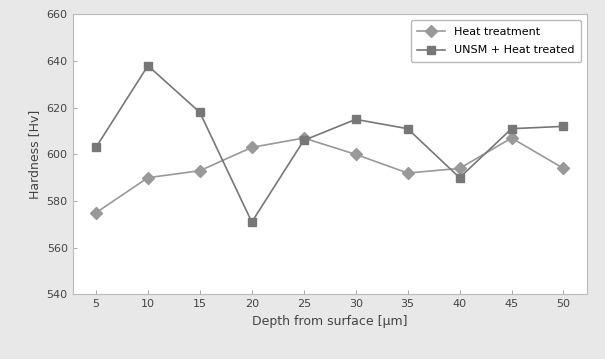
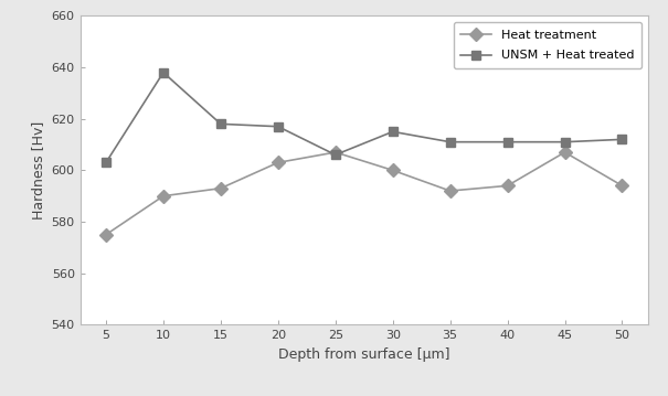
UNSM + Heat treated/20: 571 -> 617
UNSM + Heat treated/40: 590 -> 611
